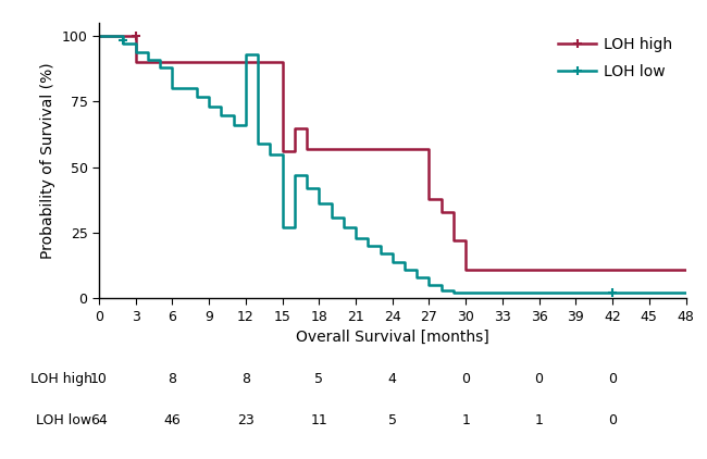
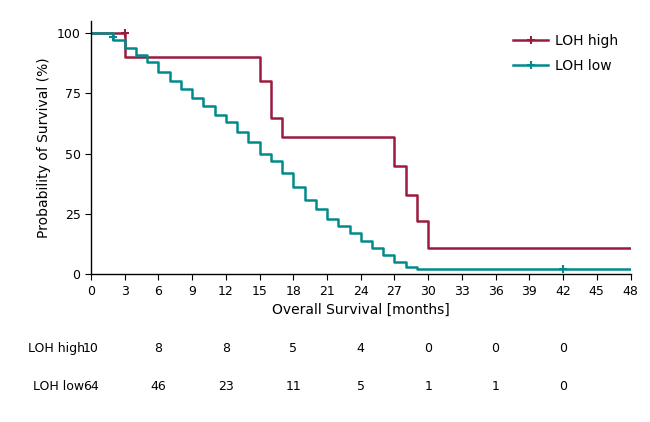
LOH low/6: 80 -> 84
LOH low/12: 93 -> 63
LOH high/15: 56 -> 80
LOH low/15: 27 -> 50
LOH high/27: 38 -> 45
